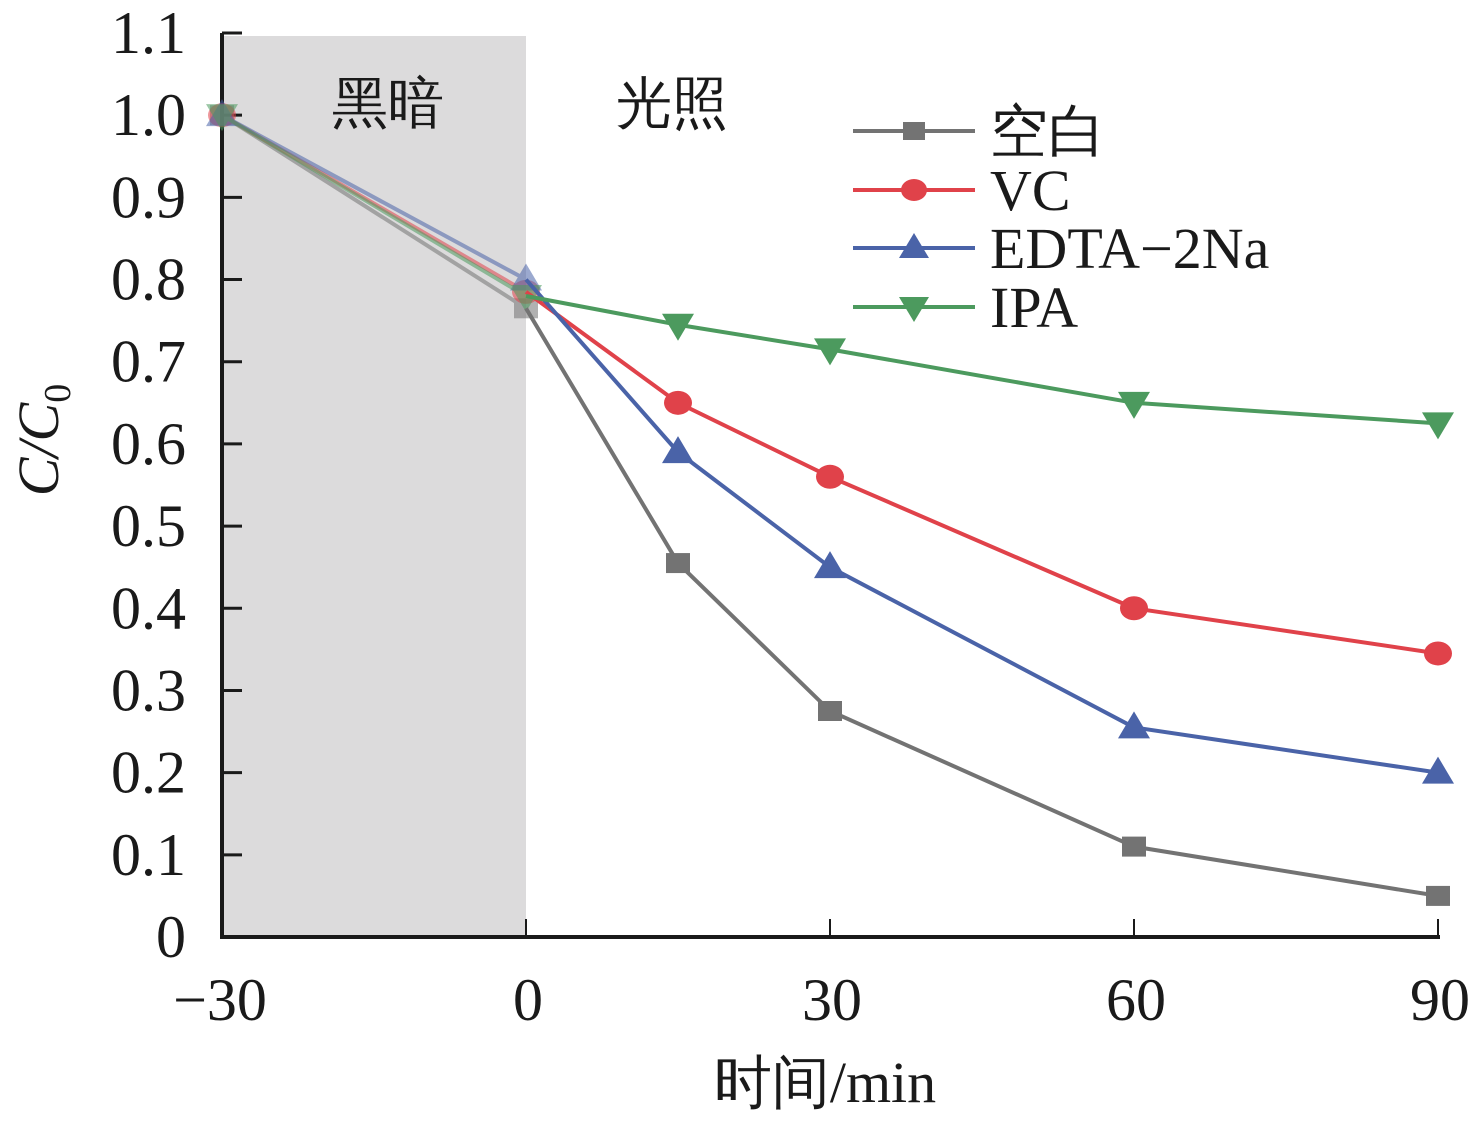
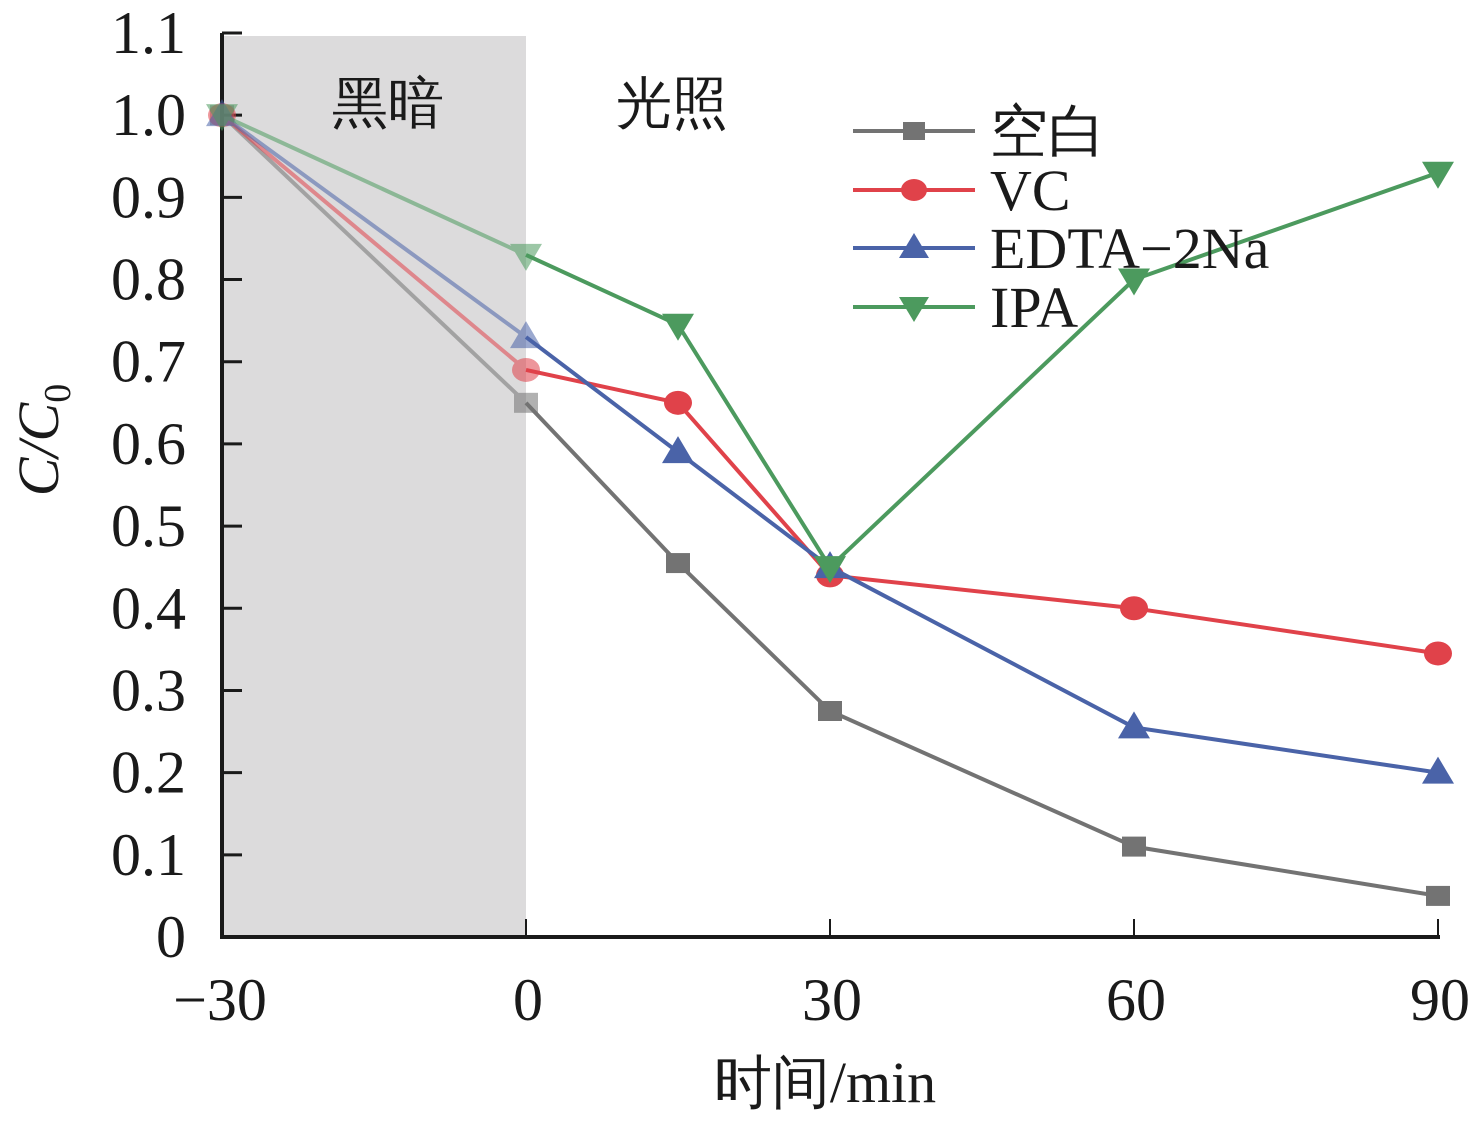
空白/0: 0.77 -> 0.65
VC/0: 0.79 -> 0.69
EDTA−2Na/0: 0.80 -> 0.73
IPA/0: 0.78 -> 0.83
VC/30: 0.56 -> 0.44
IPA/30: 0.71 -> 0.45
IPA/60: 0.65 -> 0.80
IPA/90: 0.62 -> 0.93
